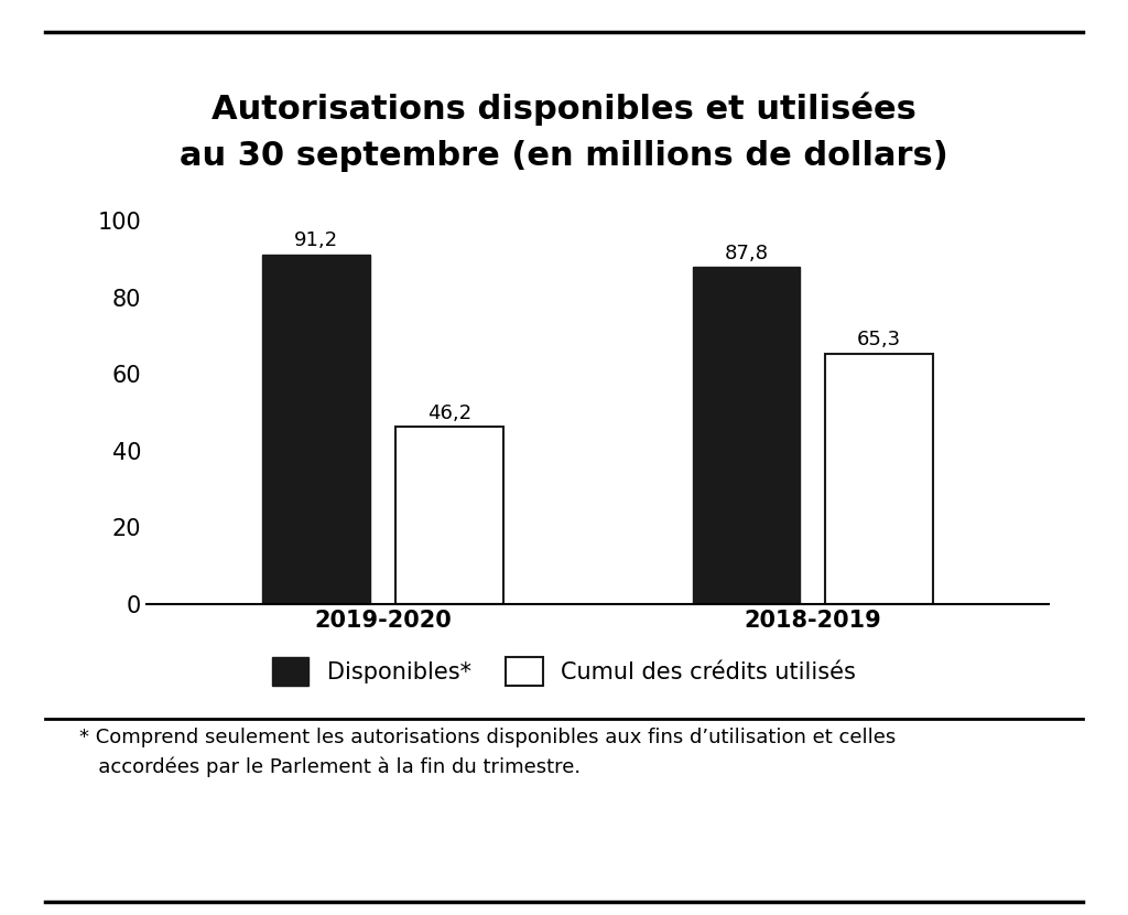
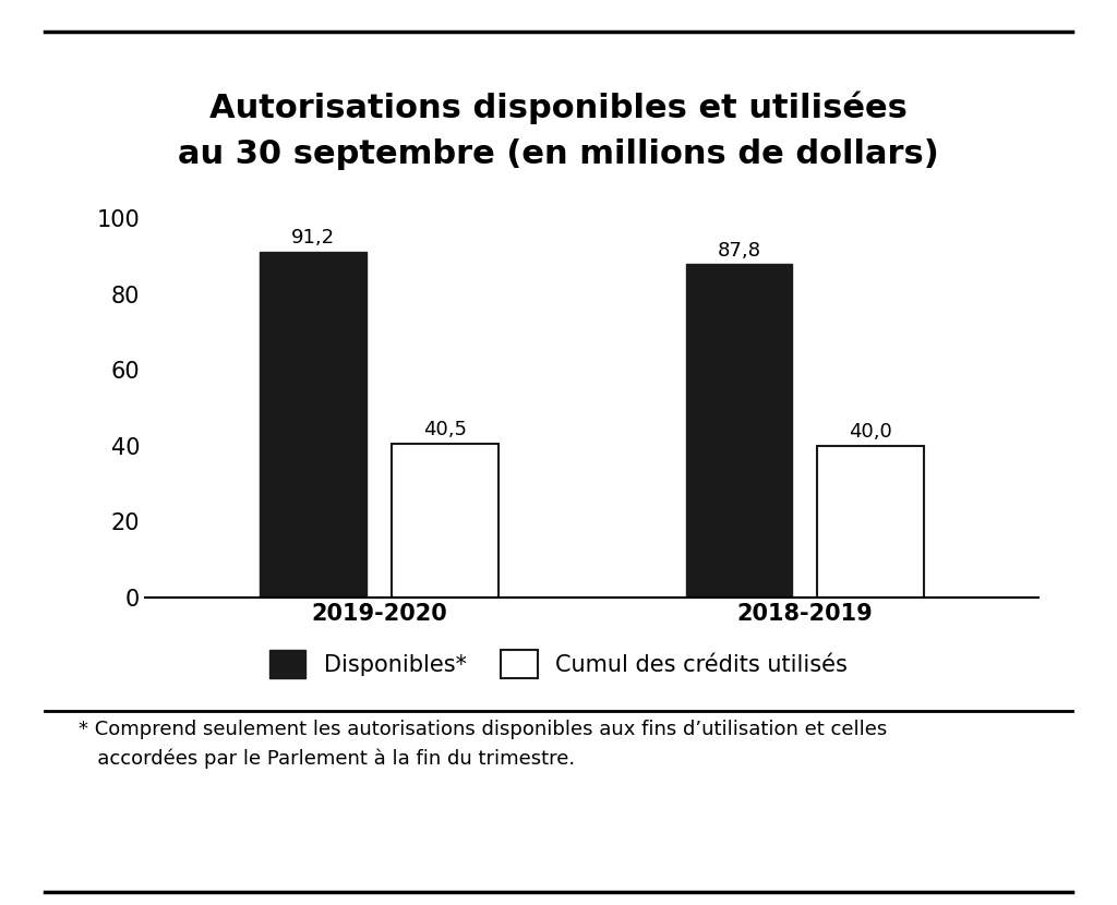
Cumul des crédits utilisés/2019-2020: 46,2 -> 40,5
Cumul des crédits utilisés/2018-2019: 65,3 -> 40,0
